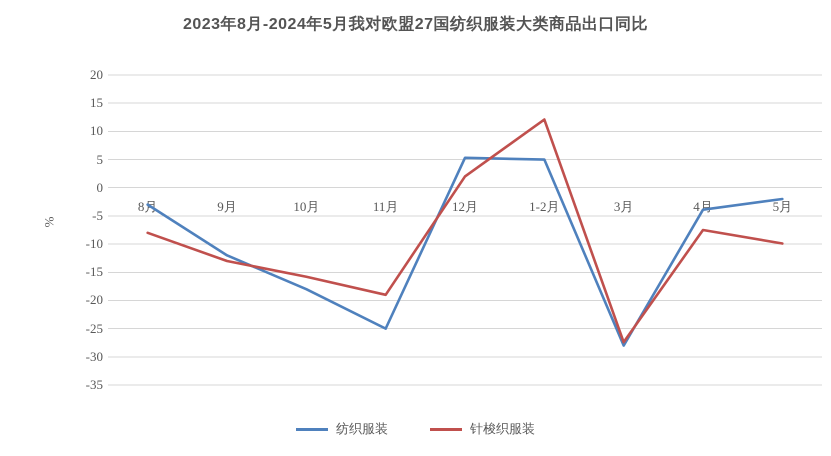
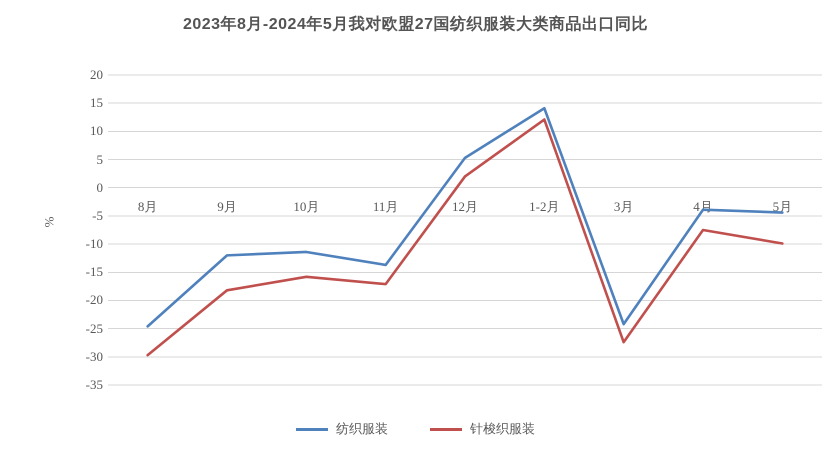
纺织服装/8月: -3 -> -25
针梭织服装/8月: -8 -> -30
针梭织服装/9月: -13 -> -18
纺织服装/10月: -18 -> -11
纺织服装/11月: -25 -> -14
针梭织服装/11月: -19 -> -17
纺织服装/1-2月: 5 -> 14
纺织服装/3月: -28 -> -24
纺织服装/5月: -2 -> -4
